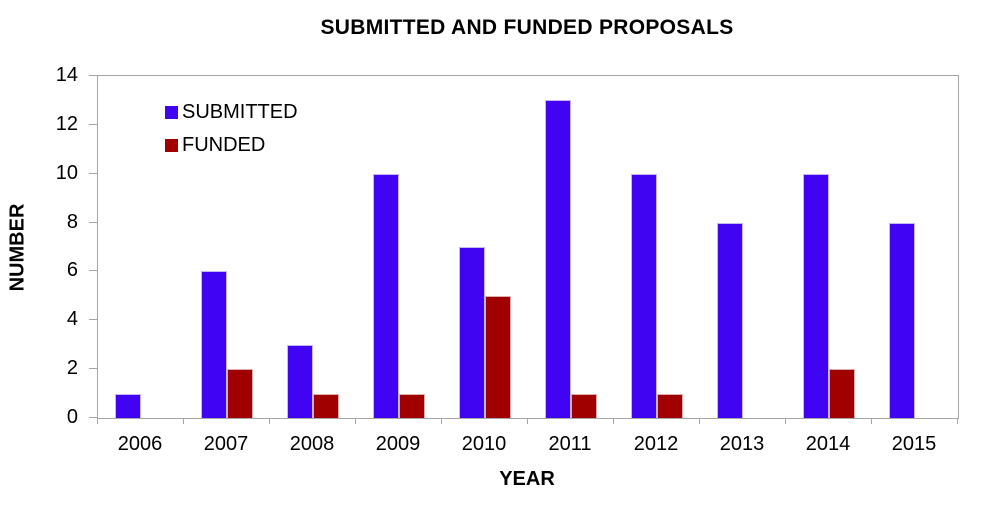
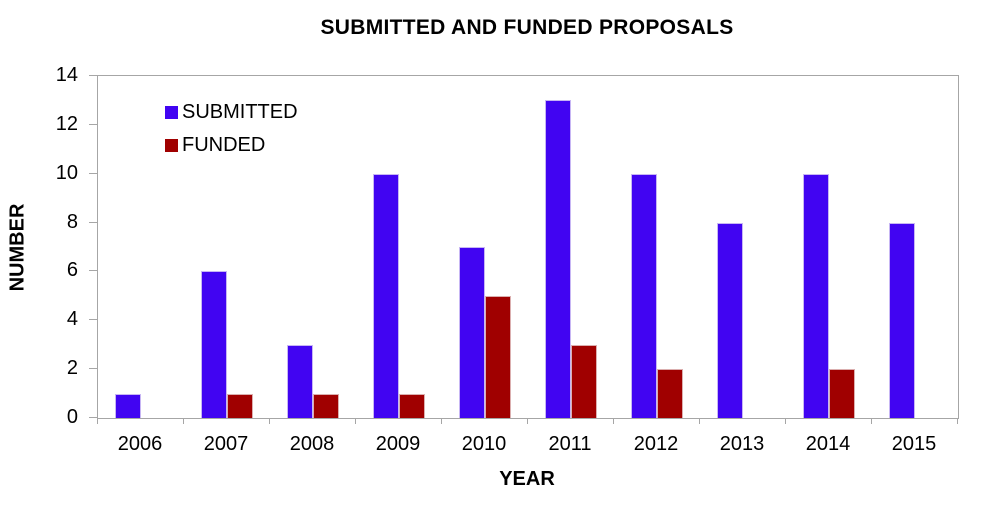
FUNDED/2007: 2 -> 1
FUNDED/2011: 1 -> 3
FUNDED/2012: 1 -> 2
